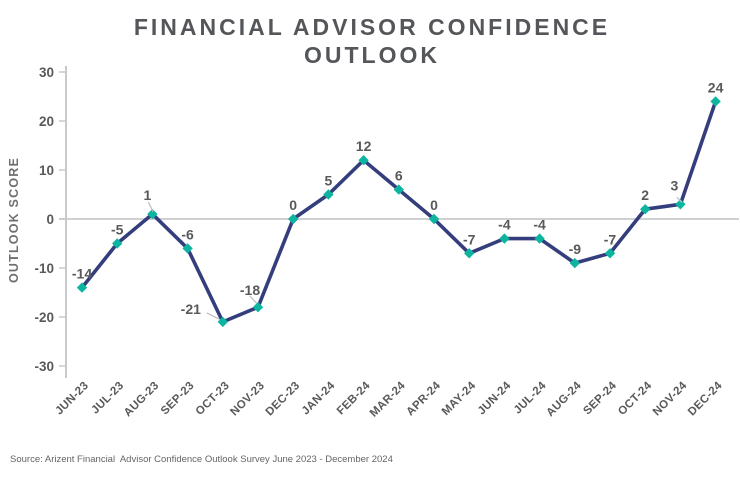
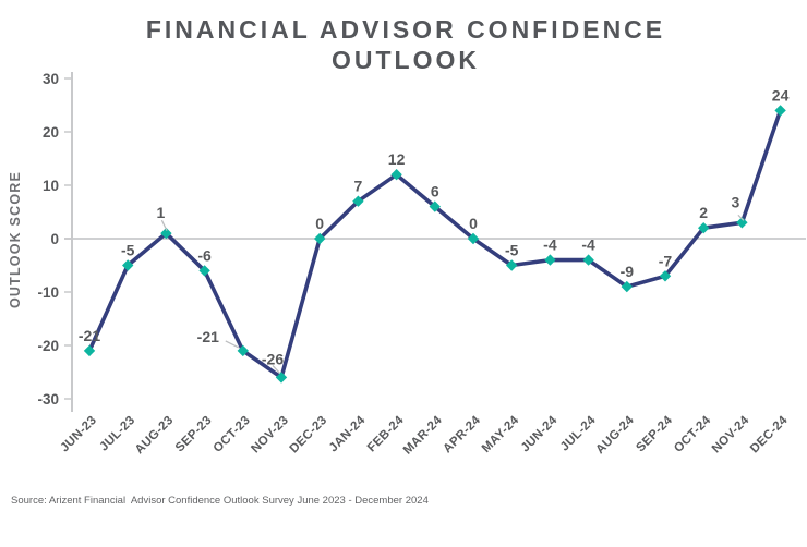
JUN-23: -14 -> -21
NOV-23: -18 -> -26
JAN-24: 5 -> 7
MAY-24: -7 -> -5
